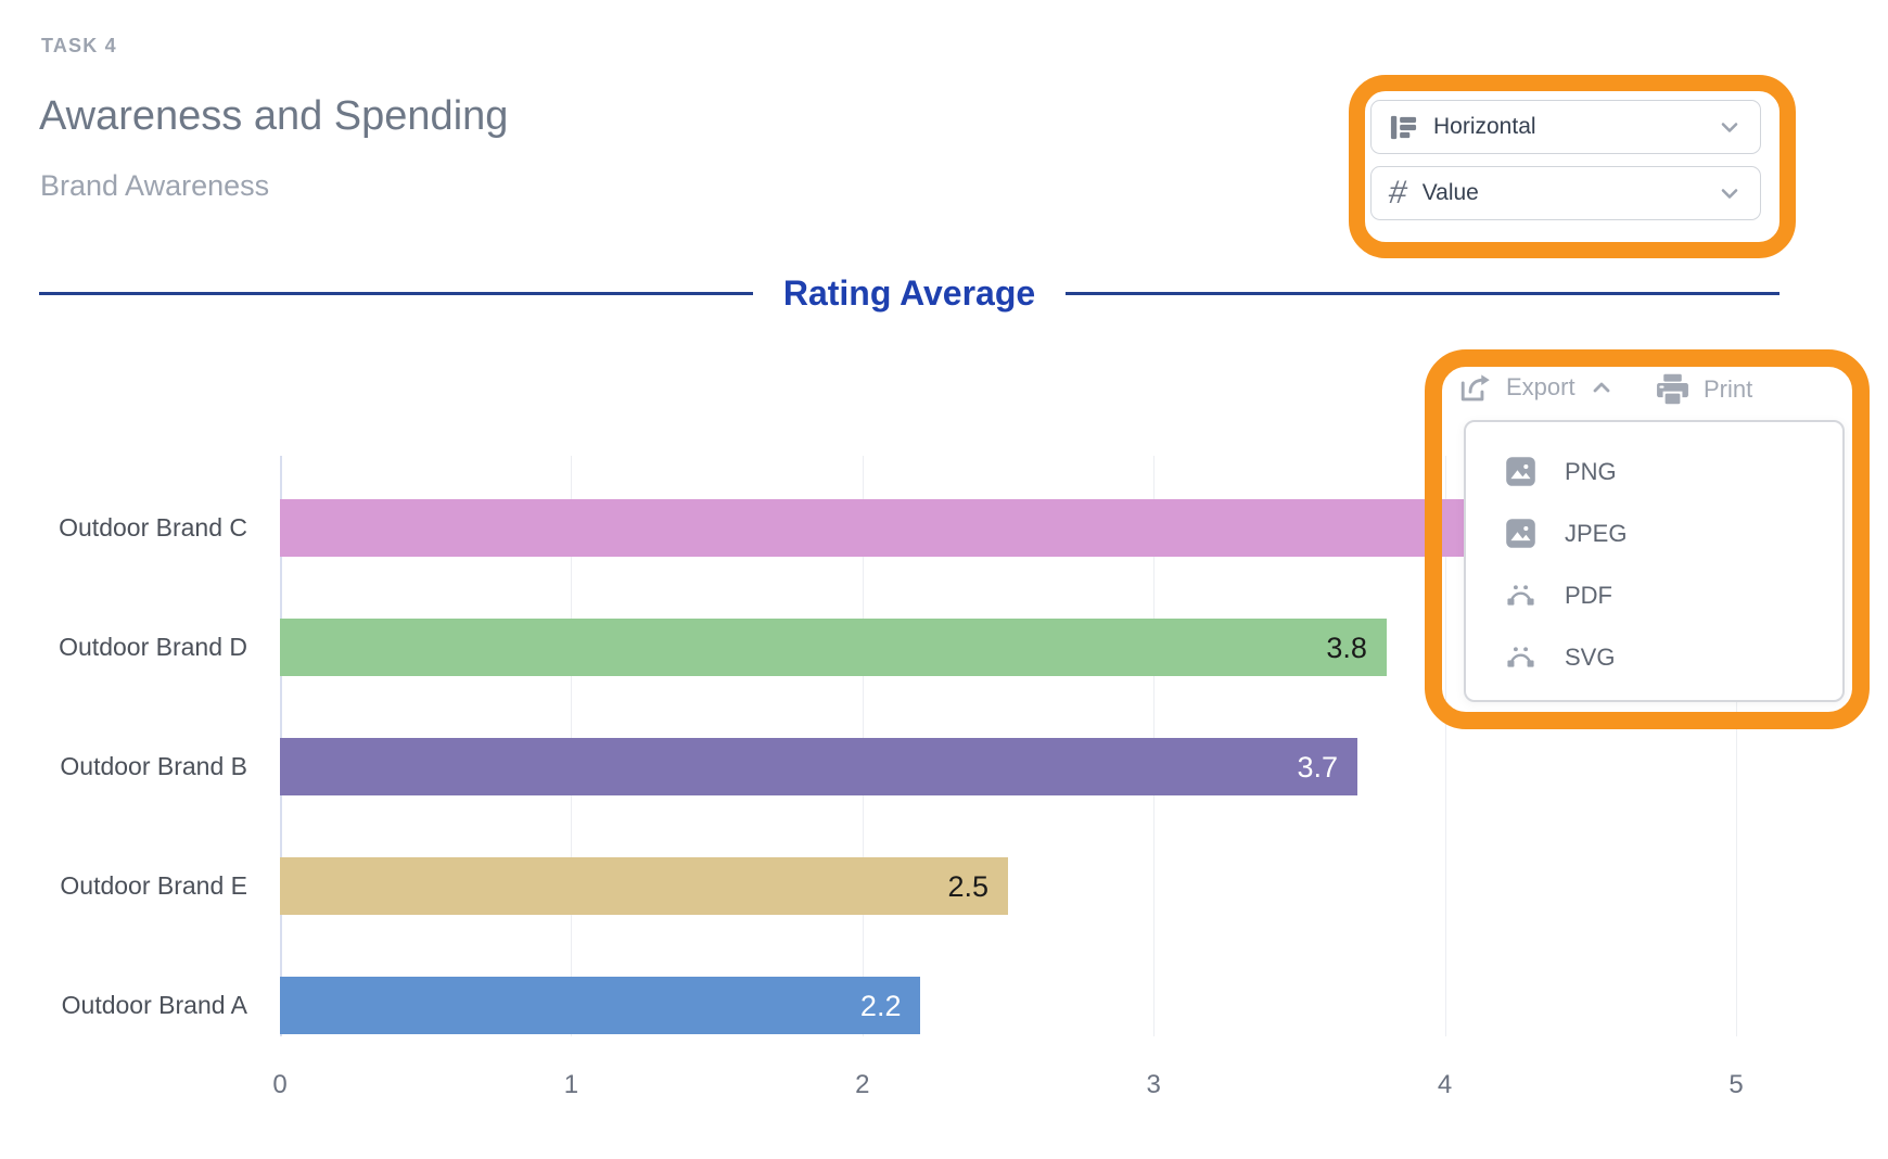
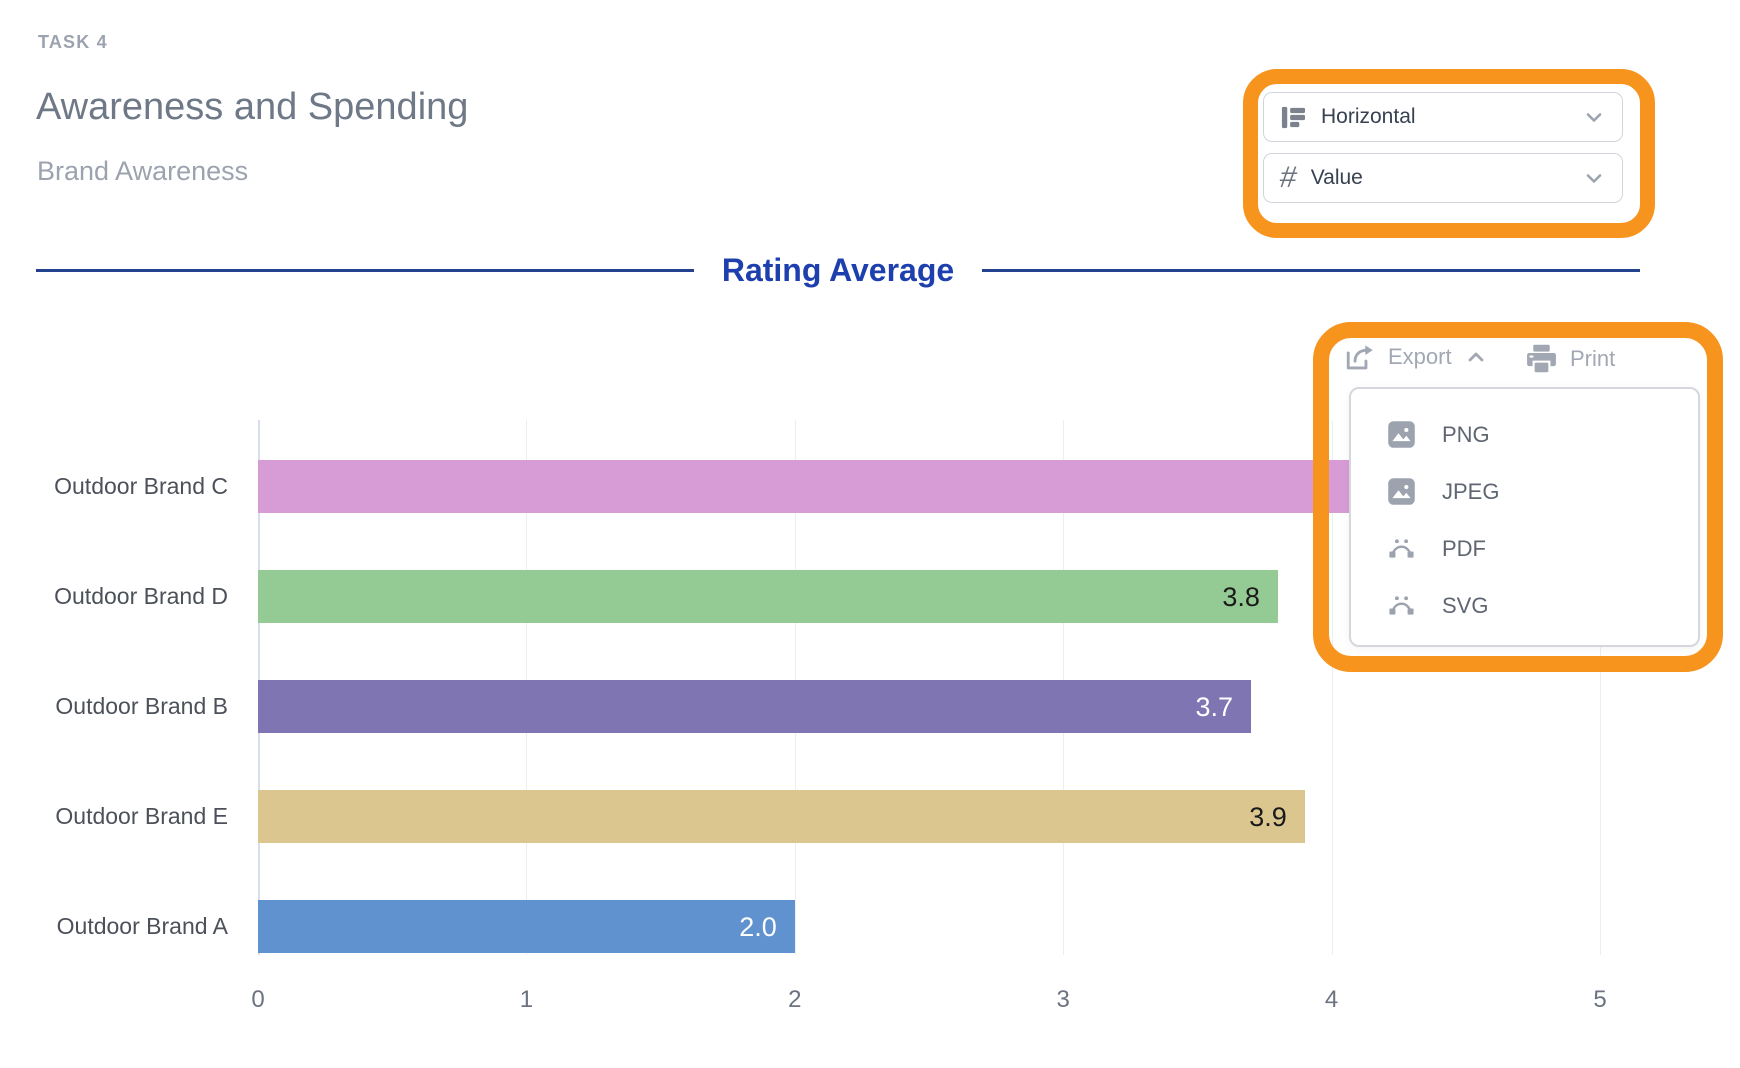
Outdoor Brand E: 2.5 -> 3.9
Outdoor Brand A: 2.2 -> 2.0
